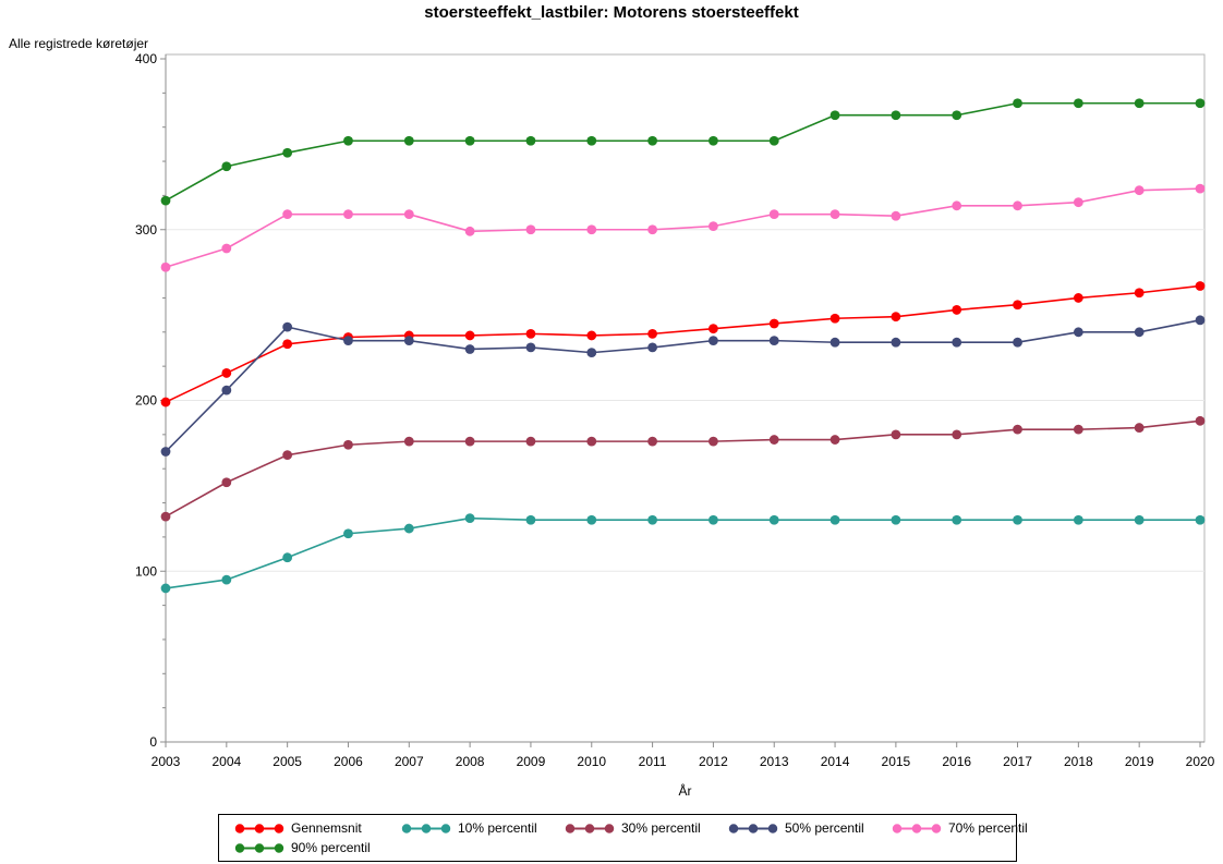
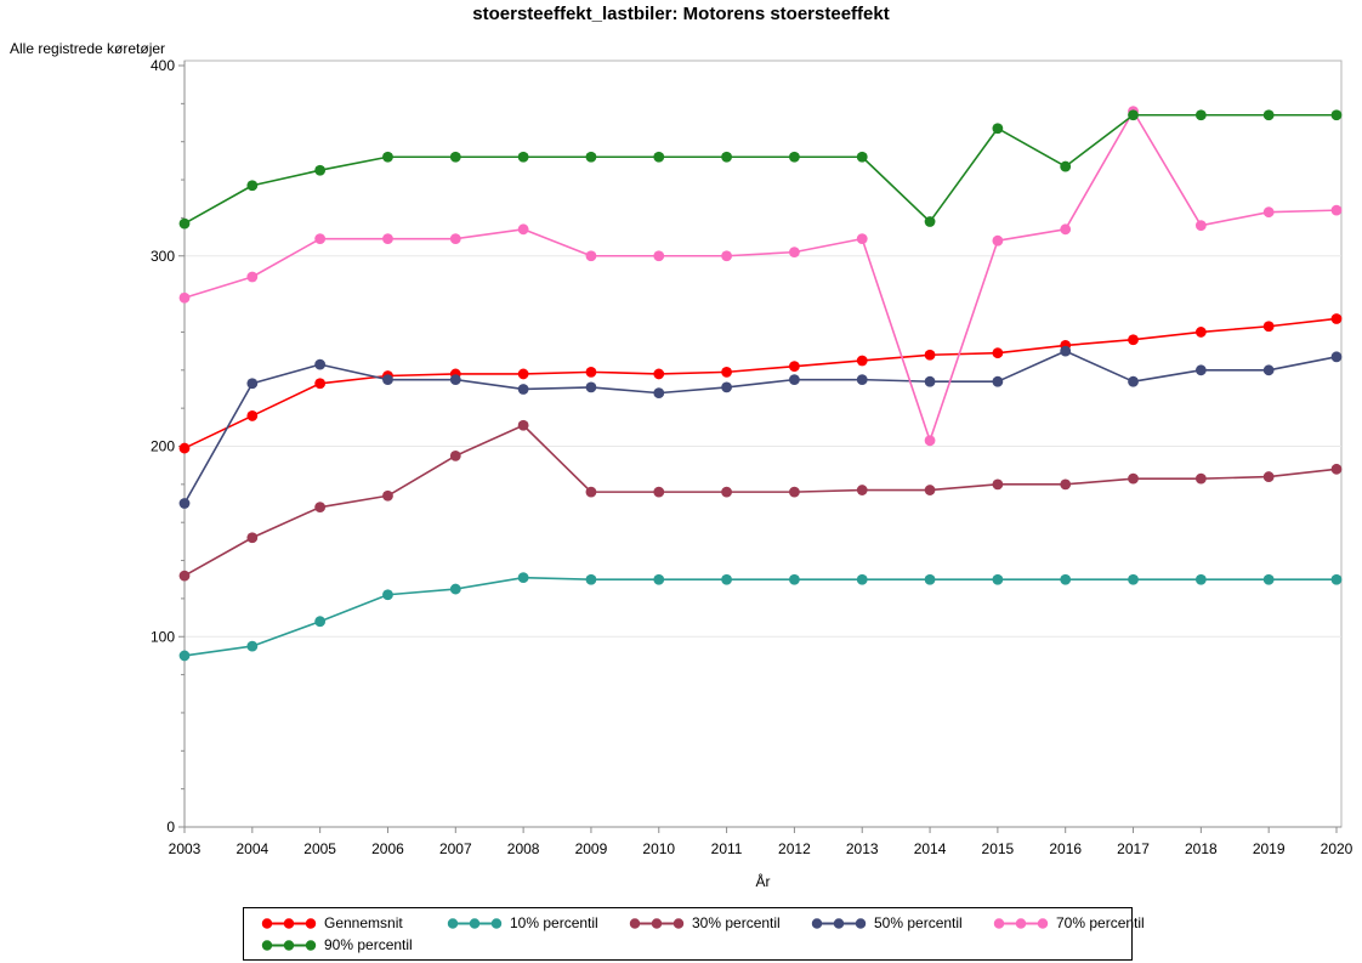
50% percentil/2004: 206 -> 233
30% percentil/2007: 176 -> 195
30% percentil/2008: 176 -> 211
70% percentil/2008: 299 -> 314
70% percentil/2014: 309 -> 203
90% percentil/2014: 367 -> 318
50% percentil/2016: 234 -> 250
90% percentil/2016: 367 -> 347
70% percentil/2017: 314 -> 376
